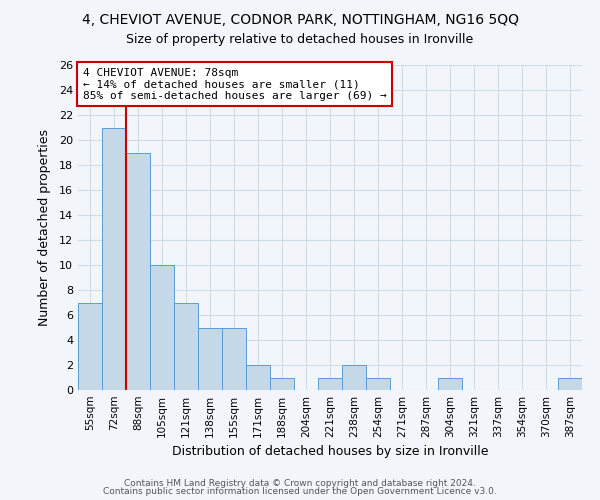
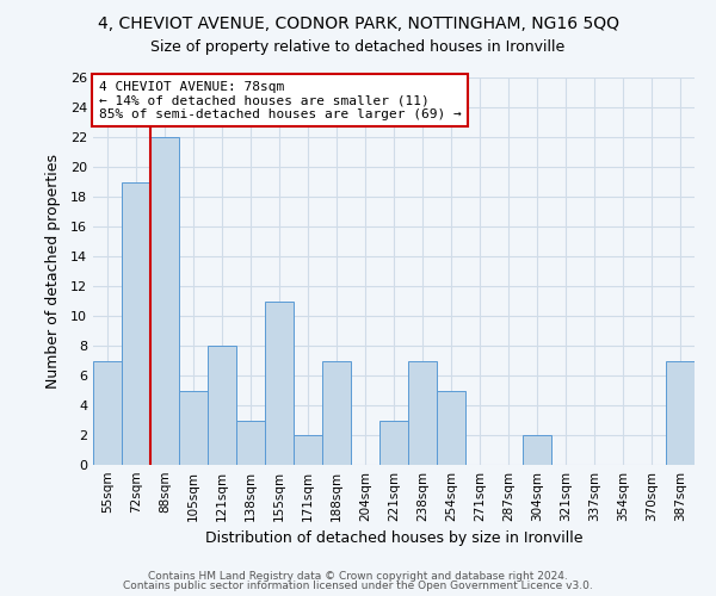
72sqm: 21 -> 19
88sqm: 19 -> 22
105sqm: 10 -> 5
121sqm: 7 -> 8
138sqm: 5 -> 3
155sqm: 5 -> 11
188sqm: 1 -> 7
221sqm: 1 -> 3
238sqm: 2 -> 7
254sqm: 1 -> 5
304sqm: 1 -> 2
387sqm: 1 -> 7
